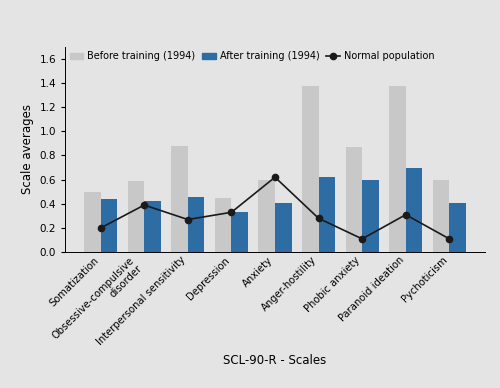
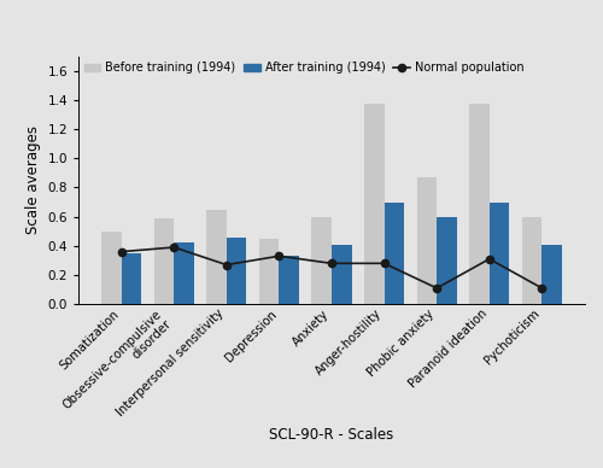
Normal population/Somatization: 0.20 -> 0.36
After training (1994)/Somatization: 0.44 -> 0.35
Before training (1994)/Interpersonal sensitivity: 0.88 -> 0.65
Normal population/Anxiety: 0.62 -> 0.28
After training (1994)/Anger-hostility: 0.62 -> 0.70
